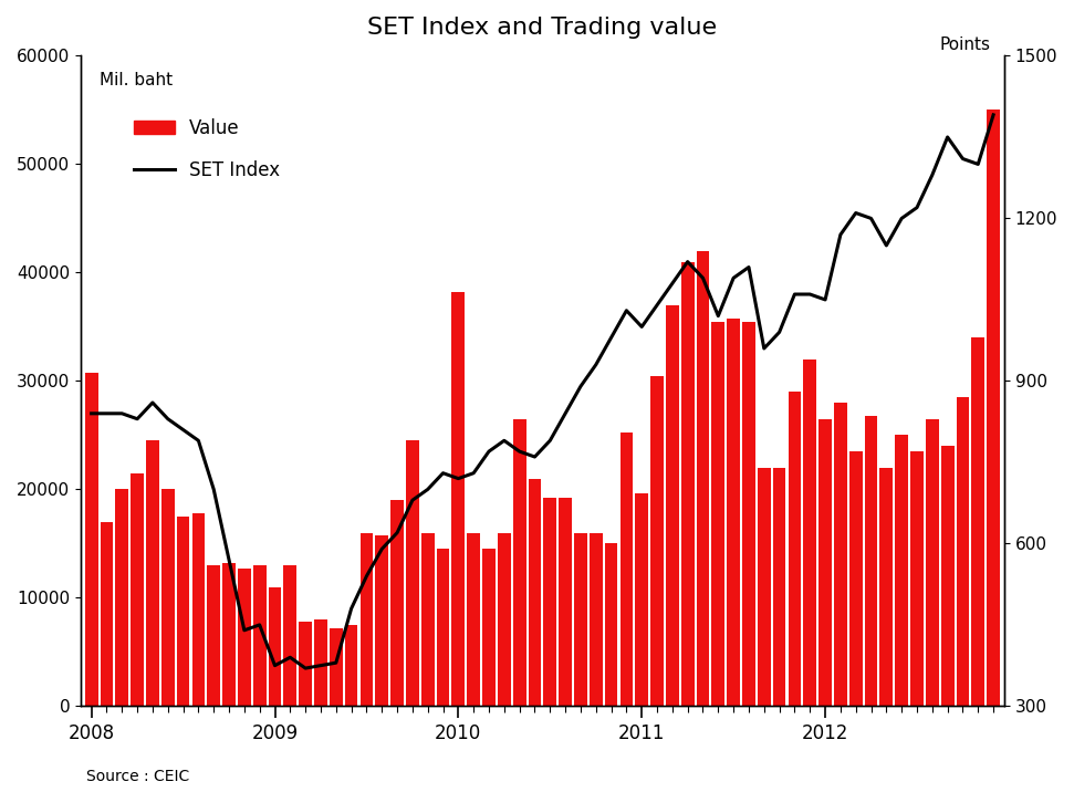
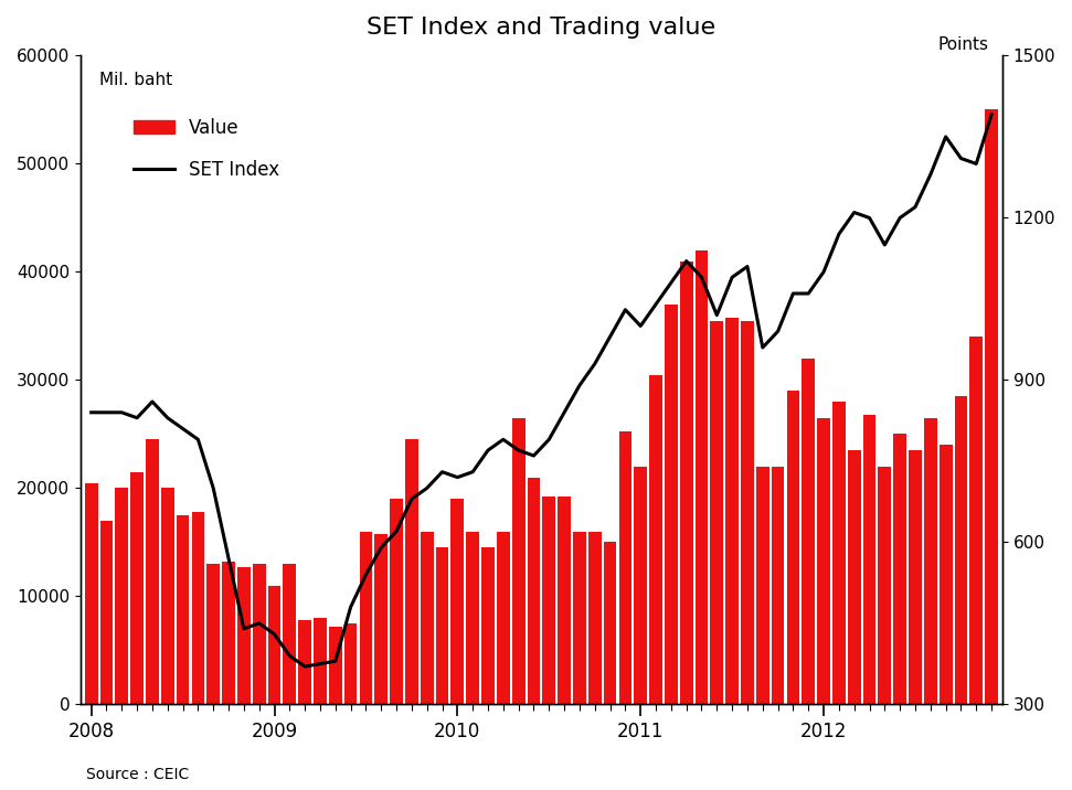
Value/2008: 30800 -> 20500
SET Index/2009: 375 -> 430
Value/2010: 38200 -> 19000
Value/2011: 19600 -> 22000
SET Index/2012: 1050 -> 1100
